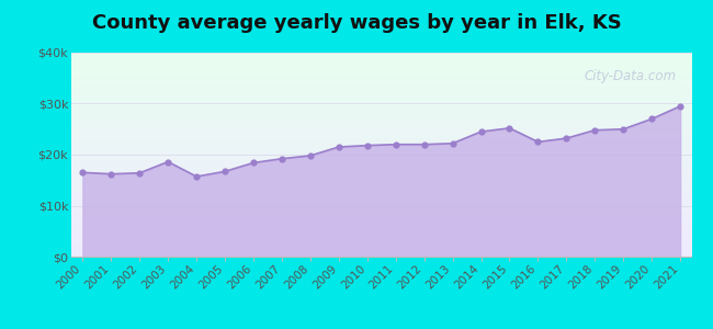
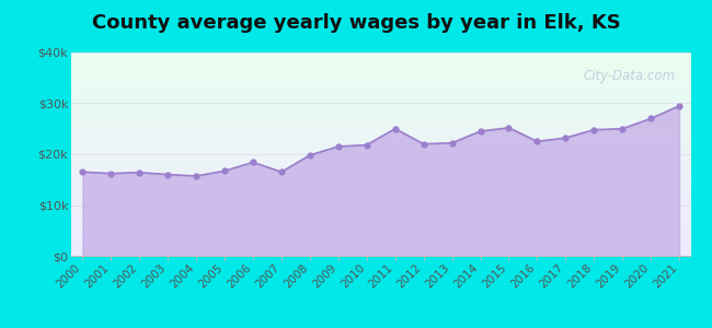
2003: $18.6k -> $16.0k
2007: $19.2k -> $16.5k
2011: $22.0k -> $25.0k
